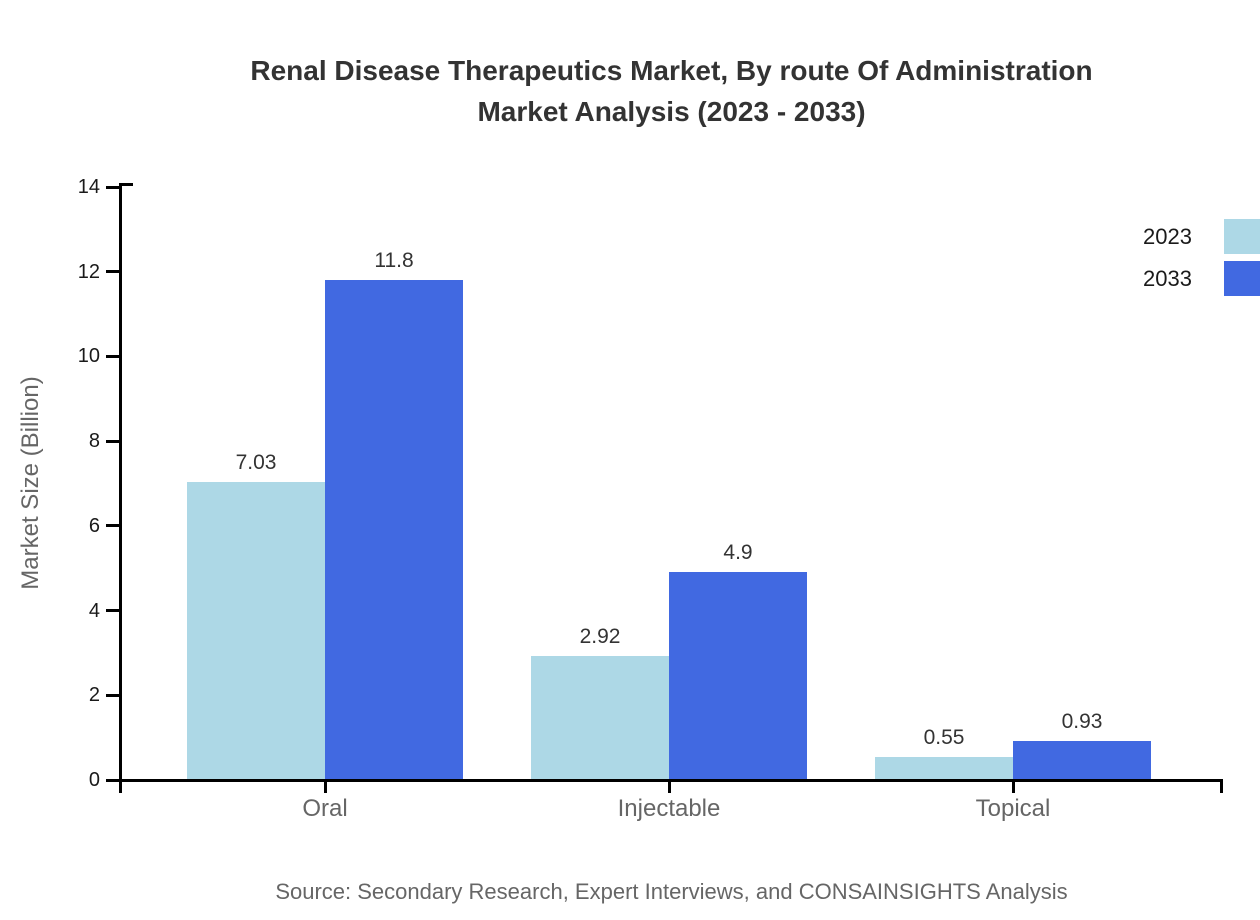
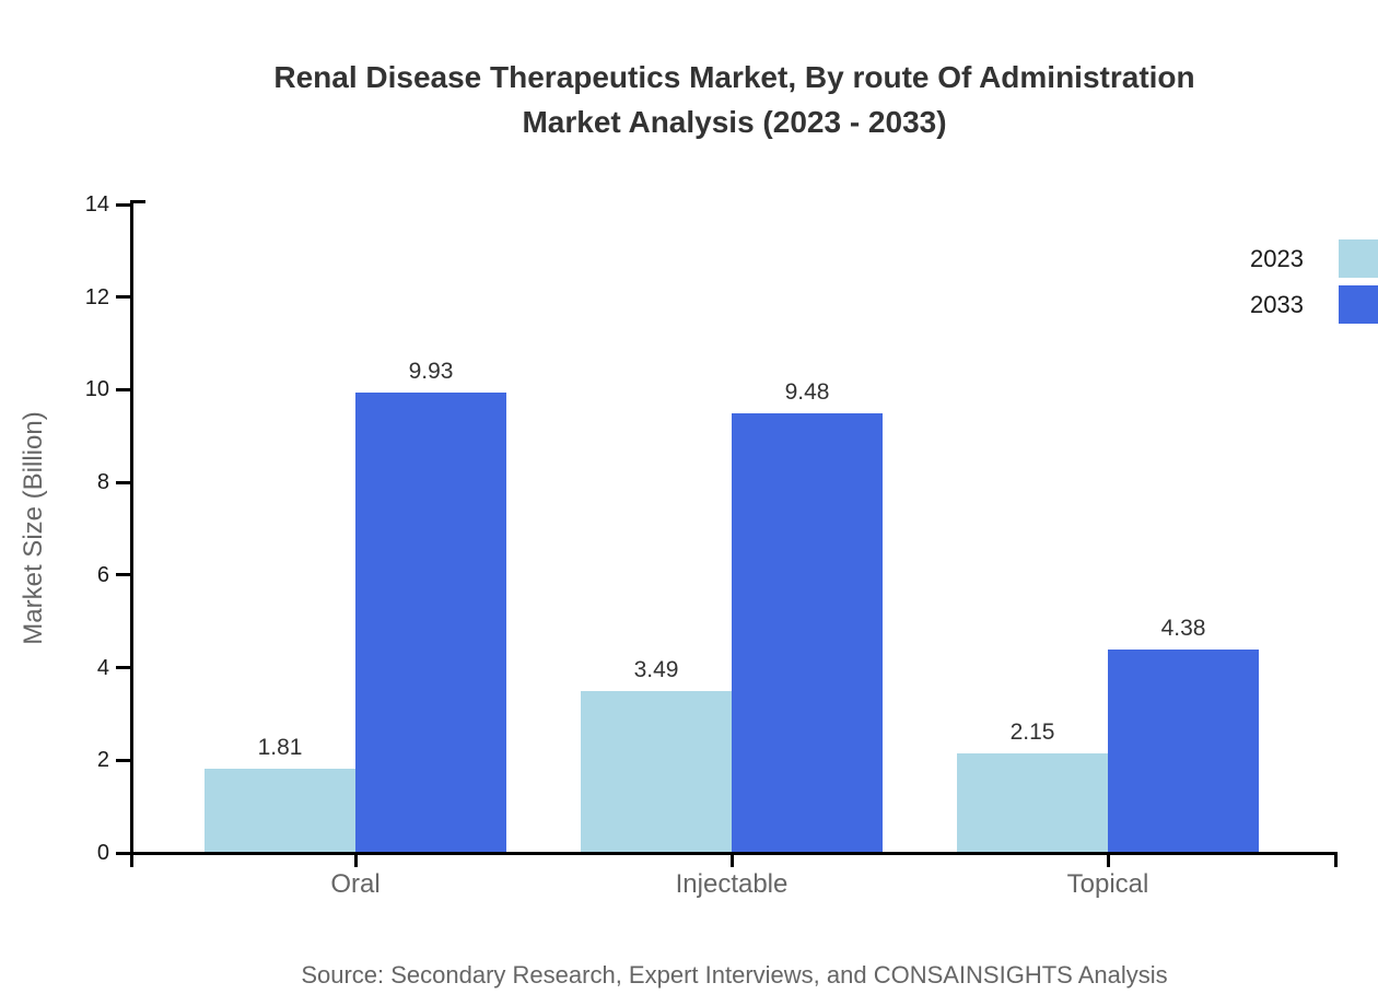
2023/Oral: 7.03 -> 1.81
2033/Oral: 11.8 -> 9.93
2023/Injectable: 2.92 -> 3.49
2033/Injectable: 4.9 -> 9.48
2023/Topical: 0.55 -> 2.15
2033/Topical: 0.93 -> 4.38
